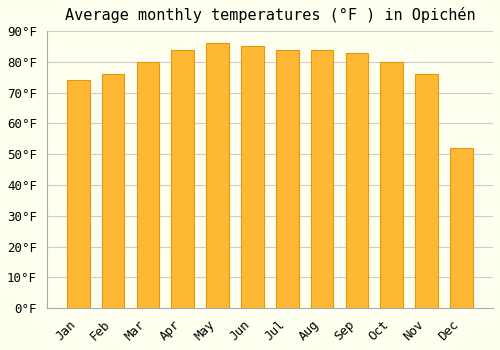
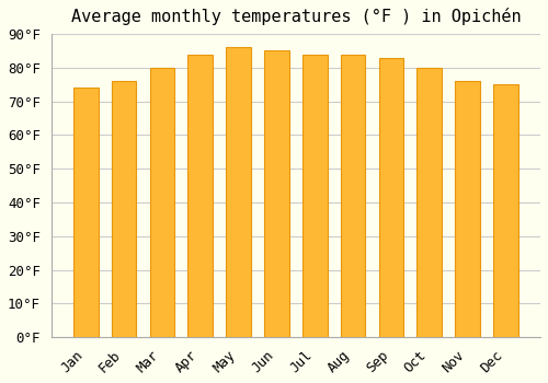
Dec: 52°F -> 75°F
